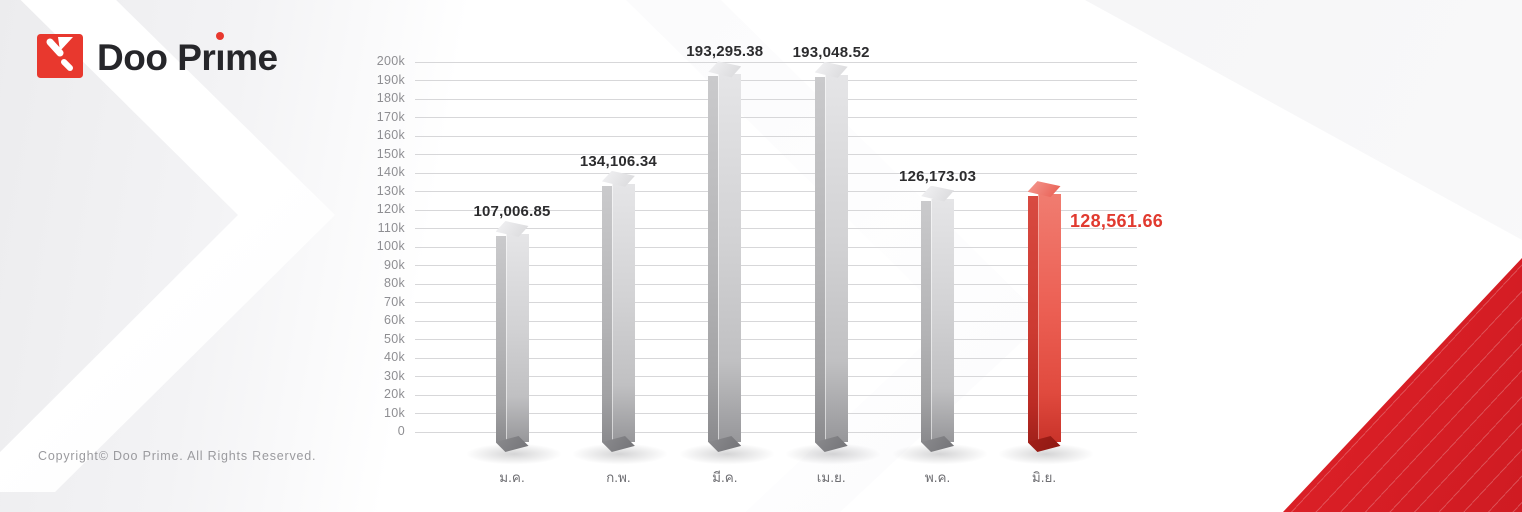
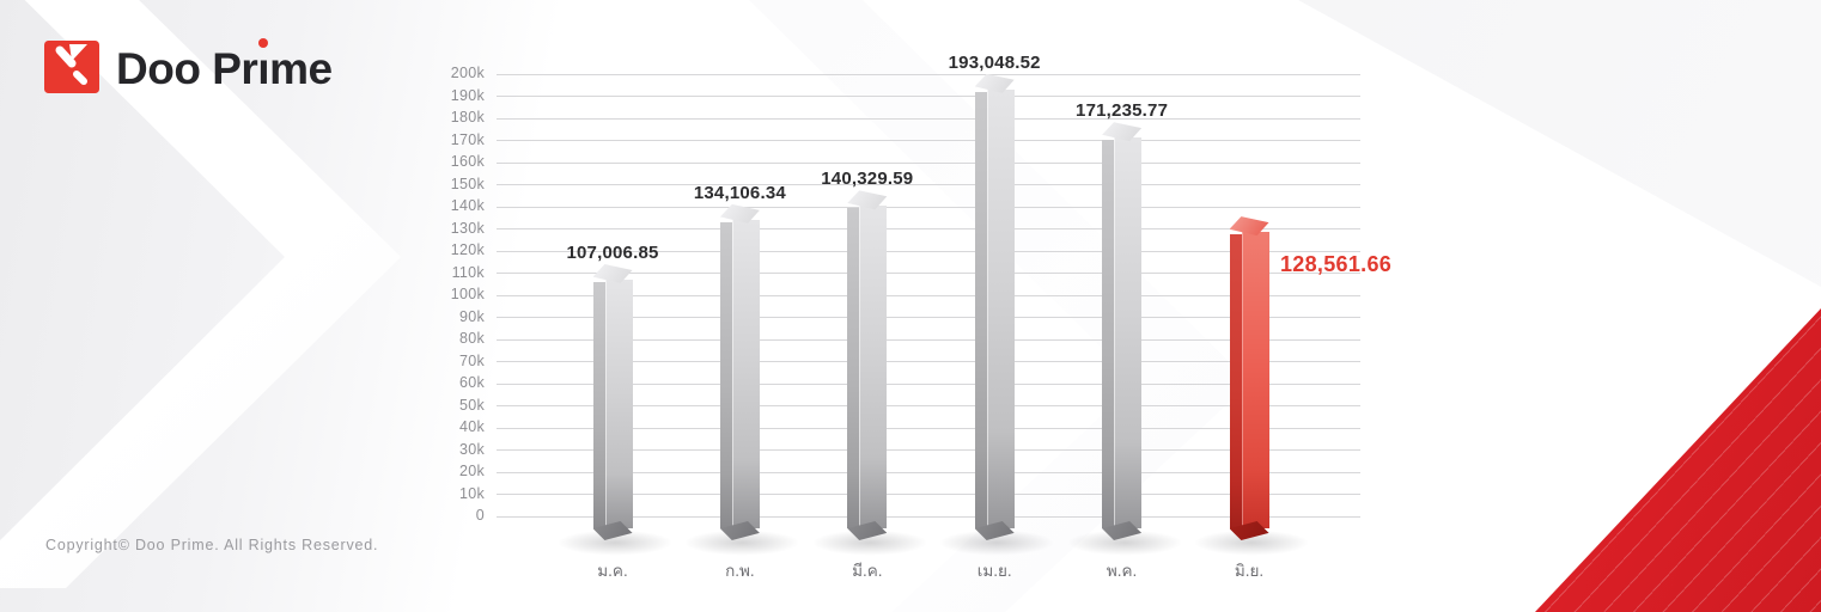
มี.ค.: 193,295.38 -> 140,329.59
พ.ค.: 126,173.03 -> 171,235.77
